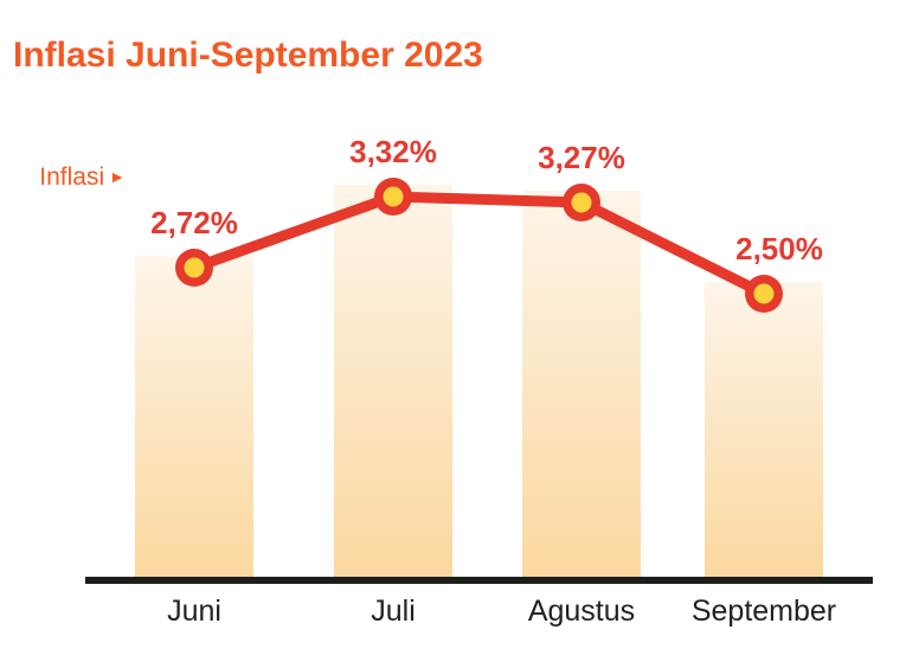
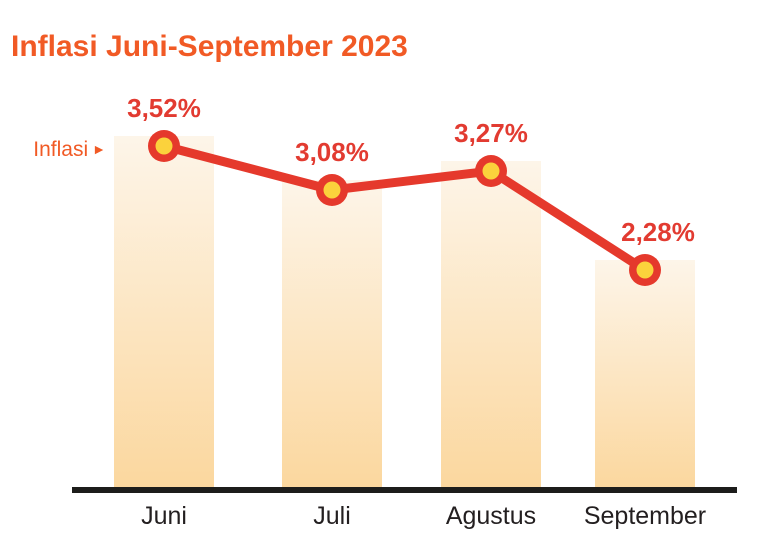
Juni: 2,72% -> 3,52%
Juli: 3,32% -> 3,08%
September: 2,50% -> 2,28%
